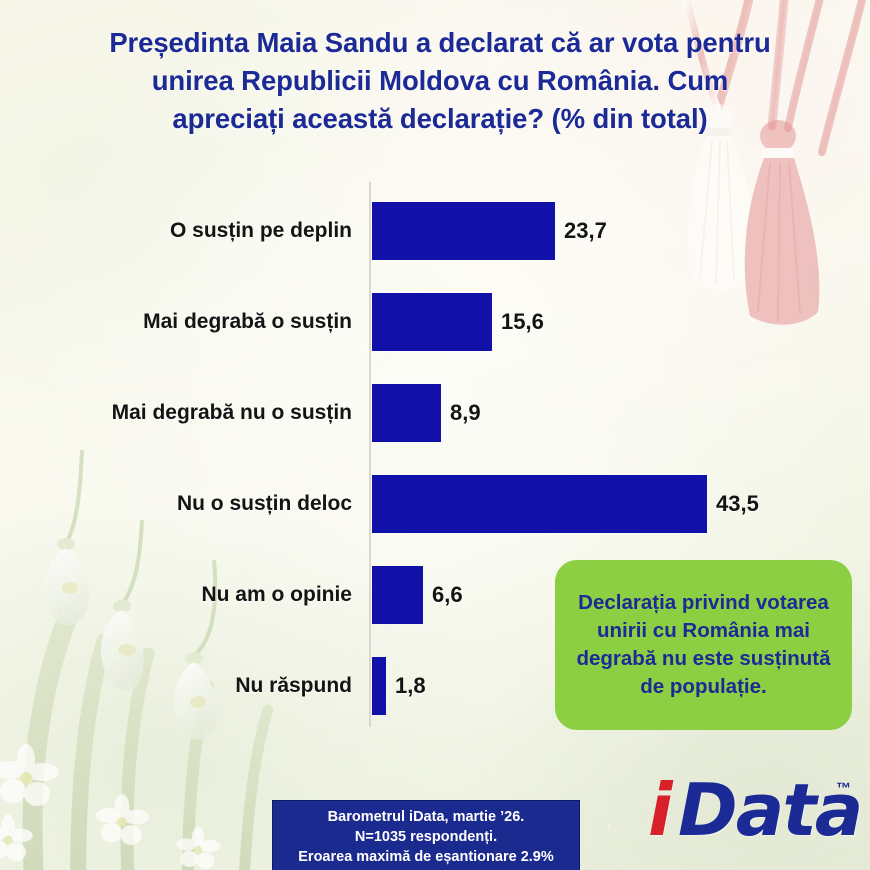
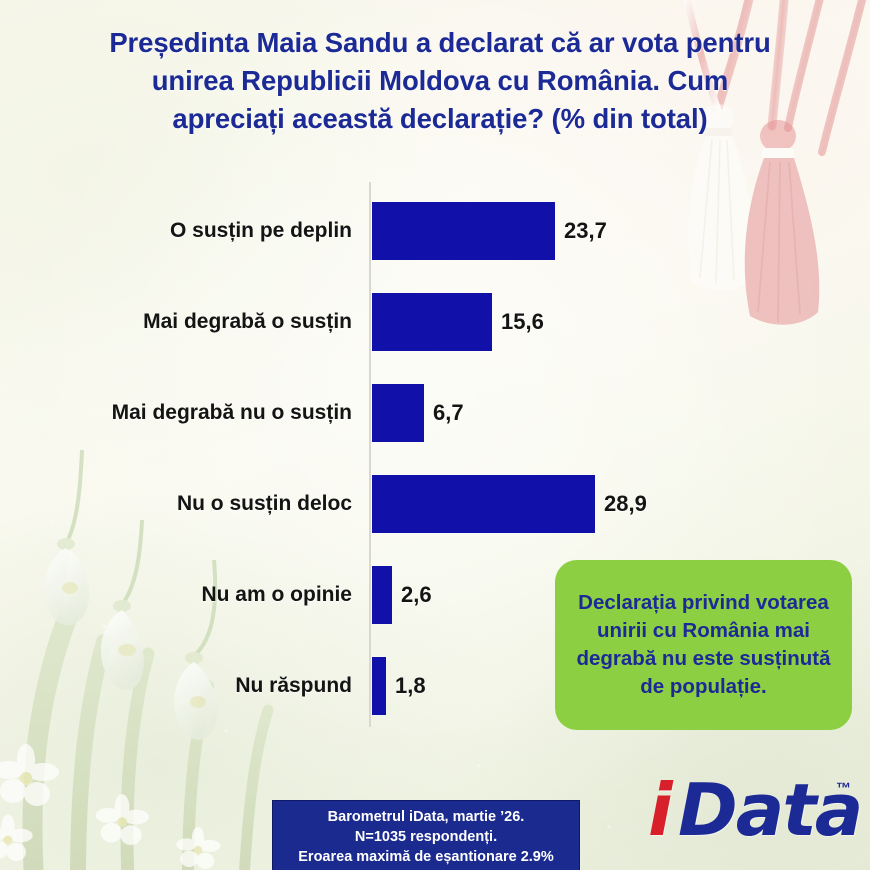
Mai degrabă nu o susțin: 8,9 -> 6,7
Nu o susțin deloc: 43,5 -> 28,9
Nu am o opinie: 6,6 -> 2,6
